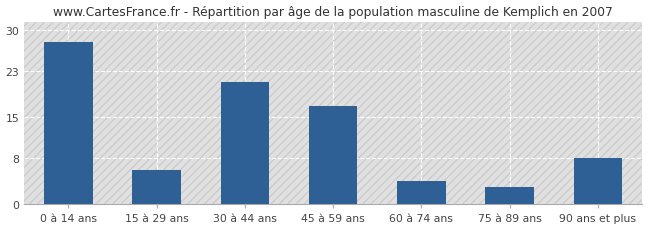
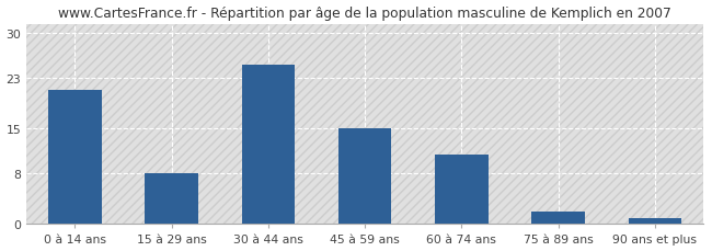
0 à 14 ans: 28 -> 21
15 à 29 ans: 6 -> 8
30 à 44 ans: 21 -> 25
45 à 59 ans: 17 -> 15
60 à 74 ans: 4 -> 11
75 à 89 ans: 3 -> 2
90 ans et plus: 8 -> 1
